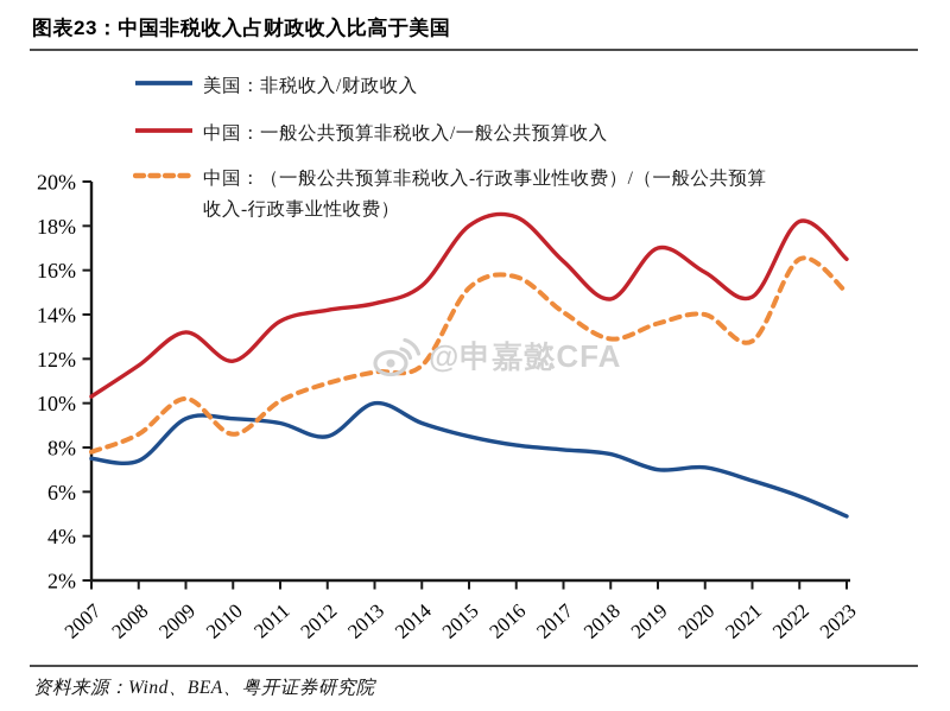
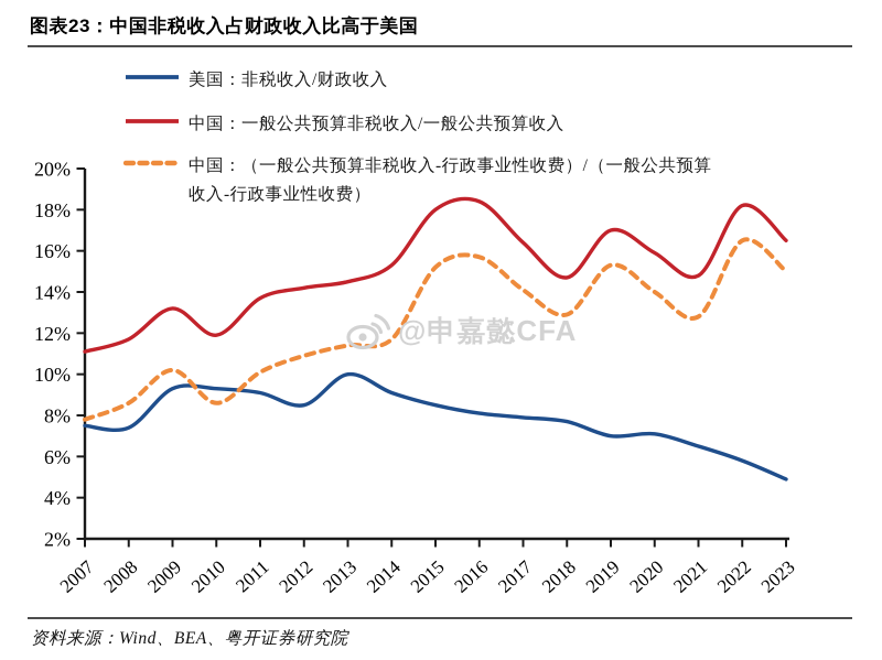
中国：一般公共预算非税收入/一般公共预算收入/2007: 10.3% -> 11.1%
中国：（一般公共预算非税收入-行政事业性收费）/（一般公共预算收入-行政事业性收费）/2019: 13.6% -> 15.3%
